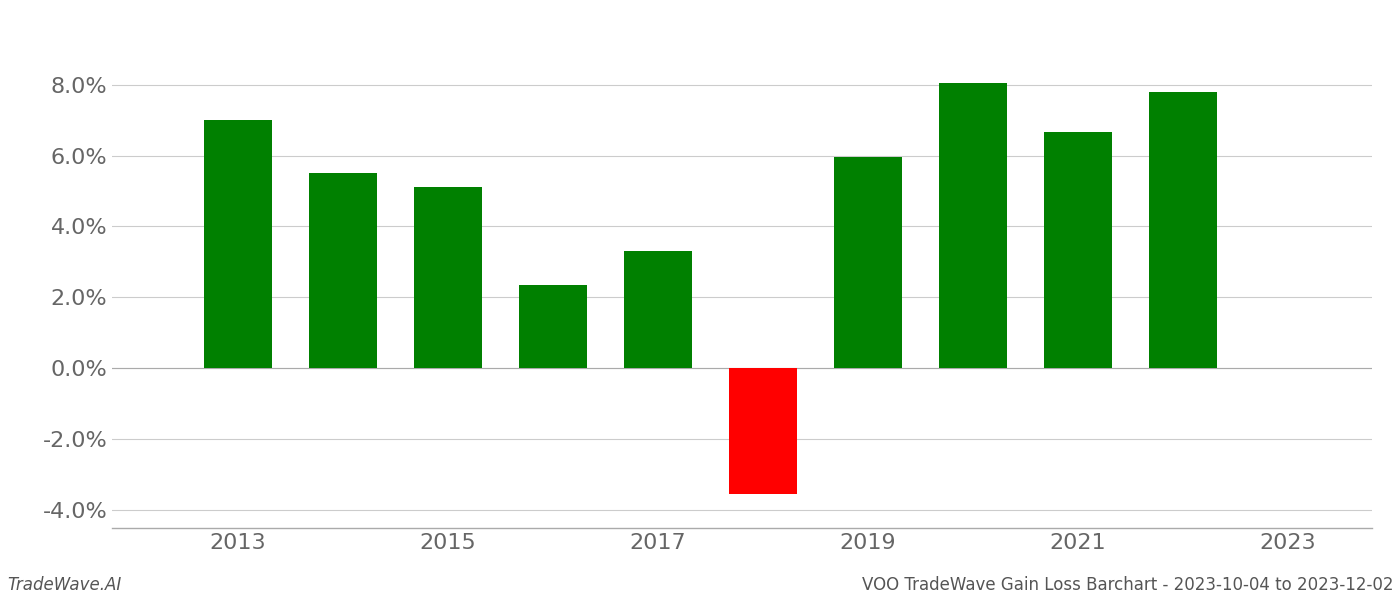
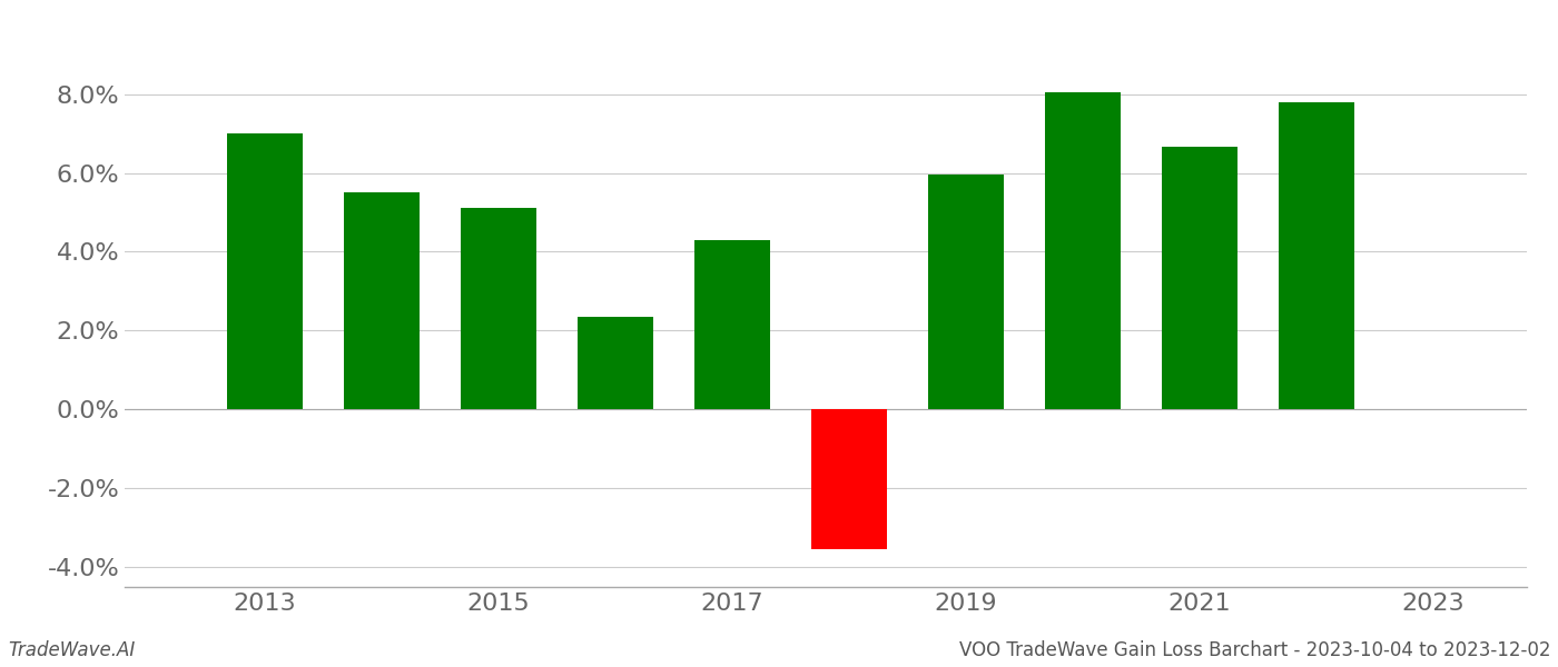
2017: 3.30% -> 4.30%
